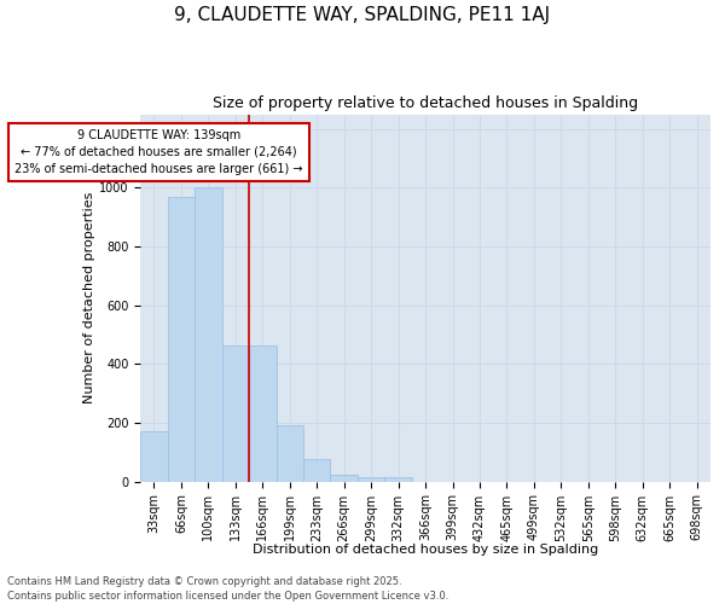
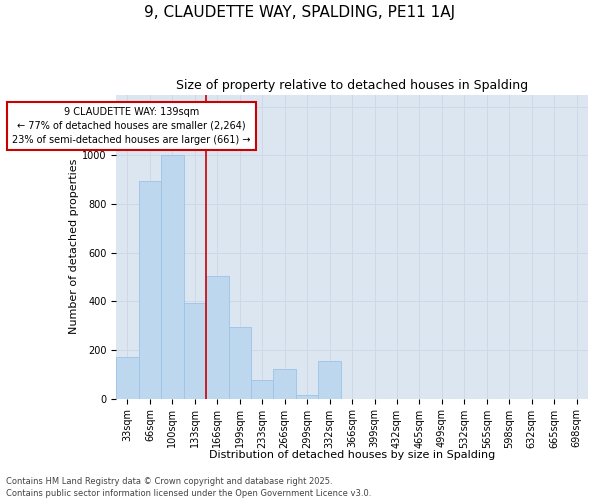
66sqm: 970 -> 895
133sqm: 465 -> 395
166sqm: 465 -> 505
199sqm: 190 -> 295
266sqm: 25 -> 120
332sqm: 15 -> 155
